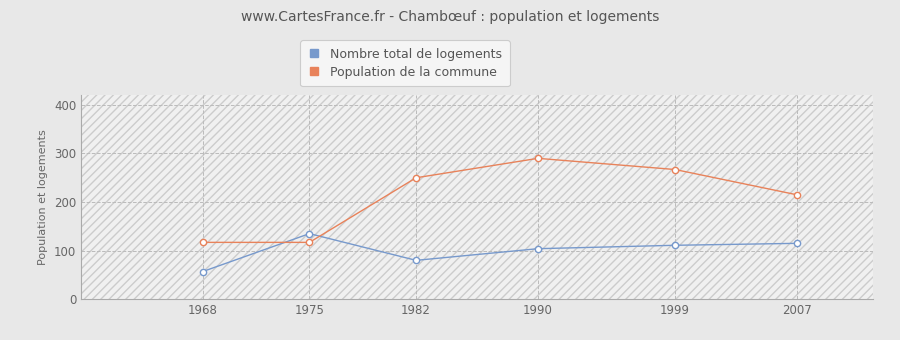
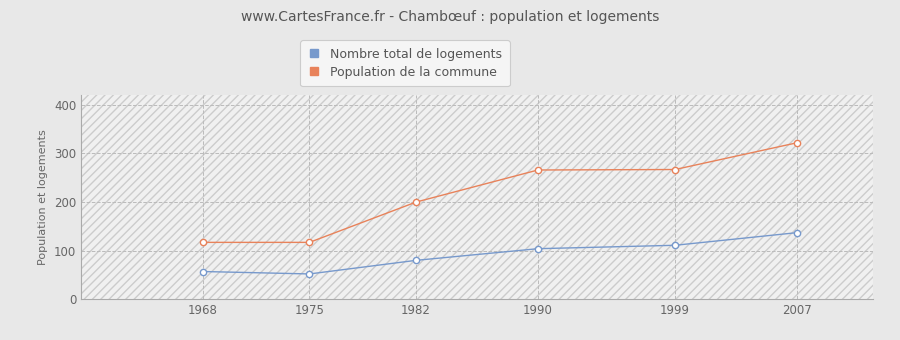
Nombre total de logements/1975: 135 -> 52
Population de la commune/1982: 250 -> 200
Population de la commune/1990: 290 -> 266
Nombre total de logements/2007: 115 -> 137
Population de la commune/2007: 215 -> 322
